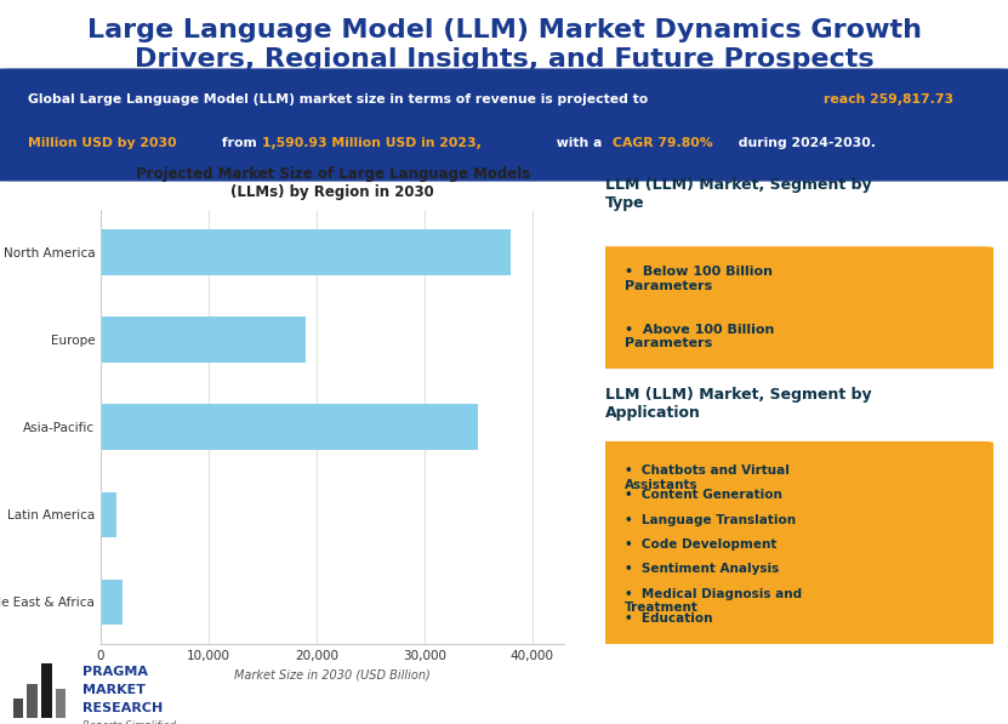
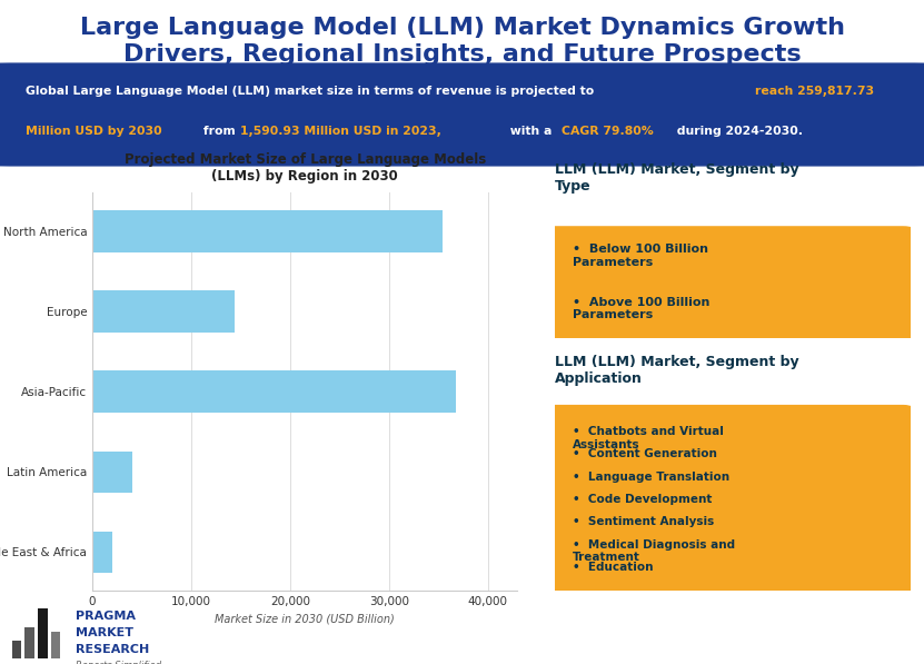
North America: 38,000 -> 35,400
Europe: 19,000 -> 14,400
Asia-Pacific: 35,000 -> 36,800
Latin America: 1,500 -> 4,000
